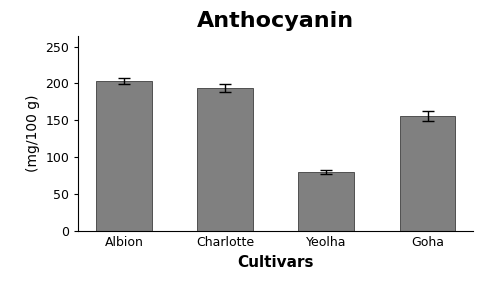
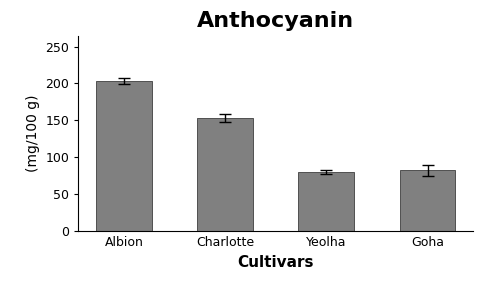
Charlotte: 194 -> 153
Goha: 156 -> 82
